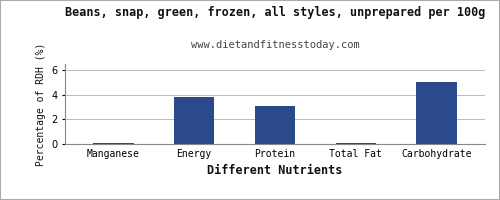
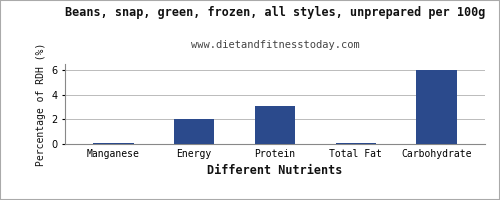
Energy: 3.8 -> 2.0
Carbohydrate: 5.0 -> 6.0
